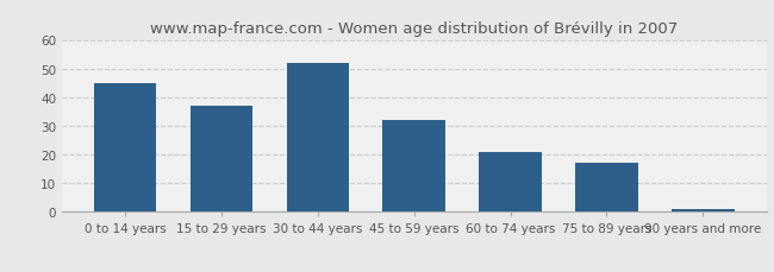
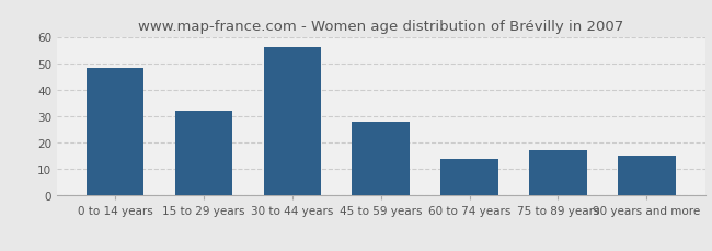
0 to 14 years: 45 -> 48
15 to 29 years: 37 -> 32
30 to 44 years: 52 -> 56
45 to 59 years: 32 -> 28
60 to 74 years: 21 -> 14
90 years and more: 1 -> 15
